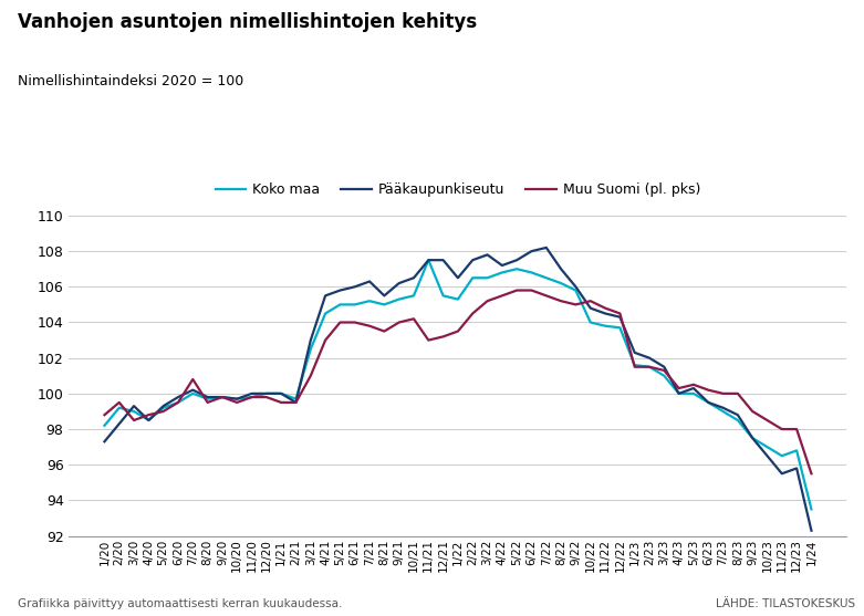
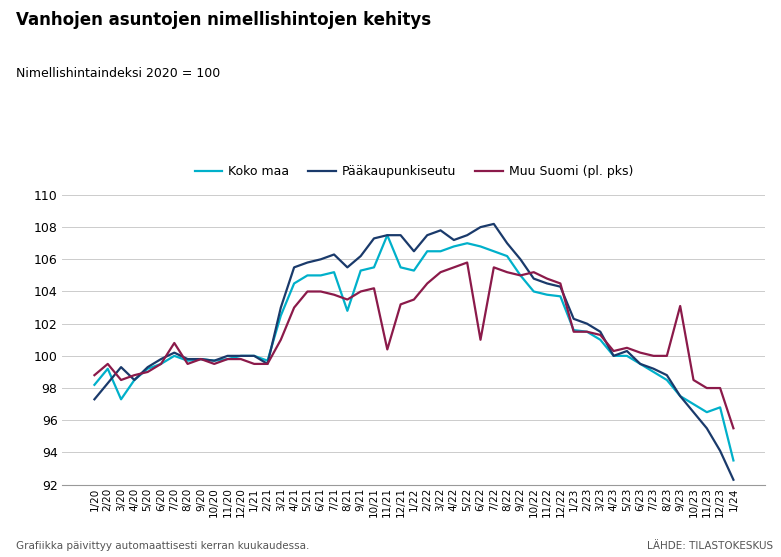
Koko maa/3/20: 99.0 -> 97.3
Koko maa/8/21: 105.0 -> 102.8
Pääkaupunkiseutu/10/21: 106.5 -> 107.3
Muu Suomi (pl. pks)/11/21: 103.0 -> 100.4
Muu Suomi (pl. pks)/6/22: 105.8 -> 101.0
Koko maa/9/22: 105.8 -> 105.0
Muu Suomi (pl. pks)/9/23: 99.0 -> 103.1
Pääkaupunkiseutu/12/23: 95.8 -> 94.1
